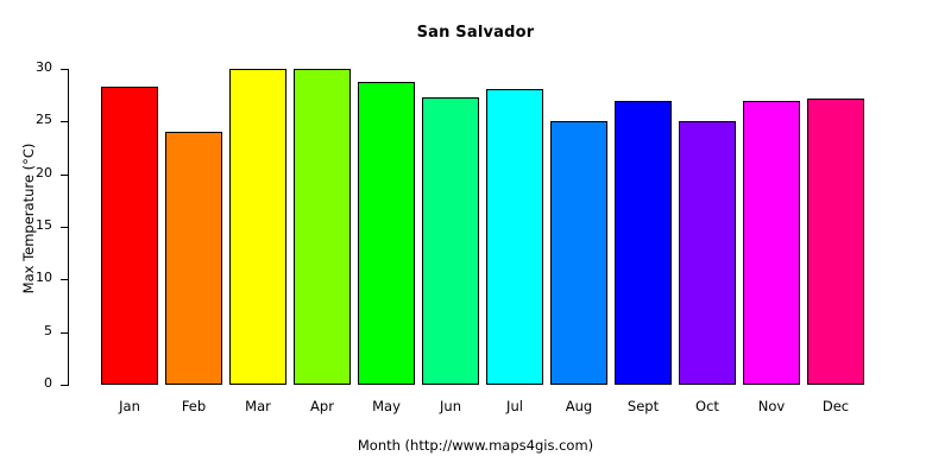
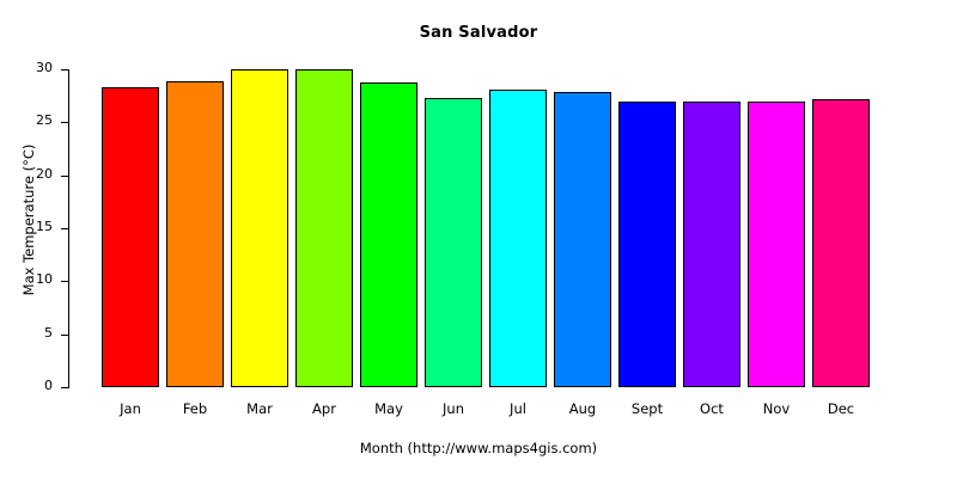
Feb: 24 -> 29
Aug: 25 -> 28
Oct: 25 -> 27
